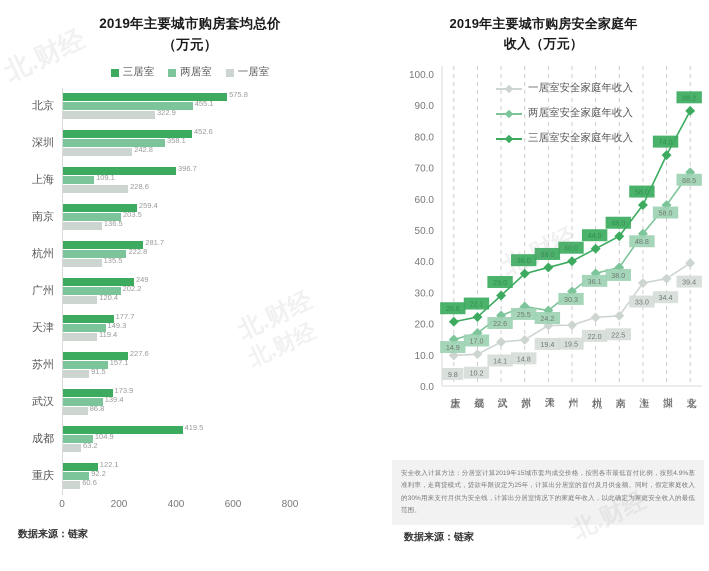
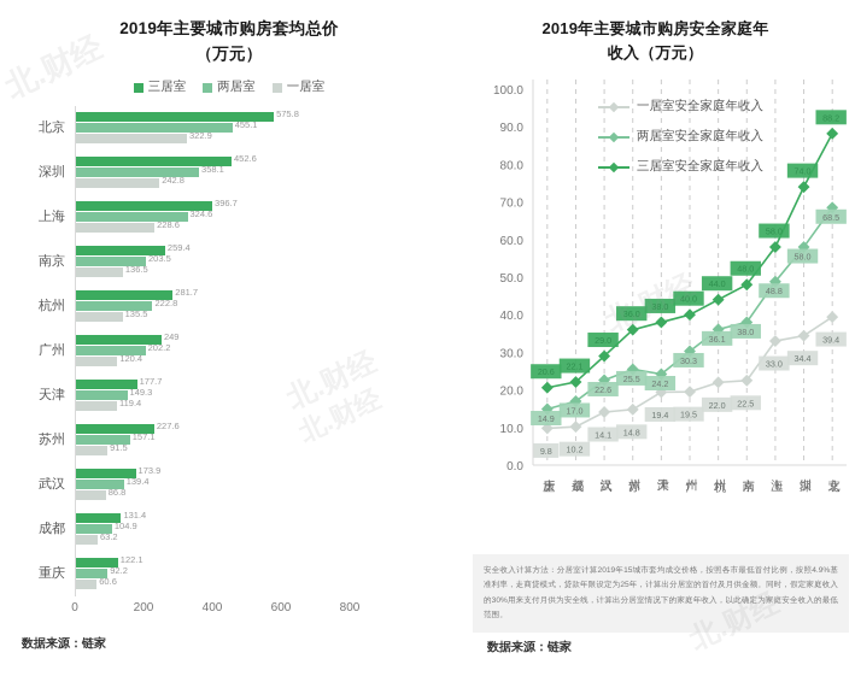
2019年主要城市购房套均总价（万元）/两居室/上海: 109.1 -> 324.6
2019年主要城市购房套均总价（万元）/三居室/成都: 419.5 -> 131.4
